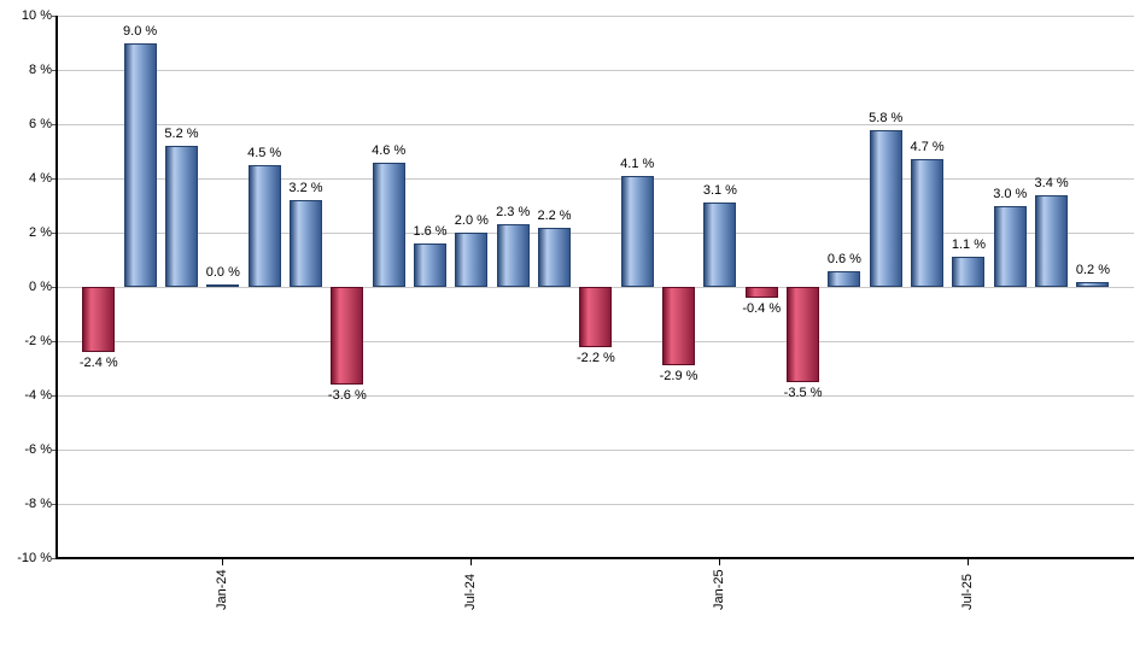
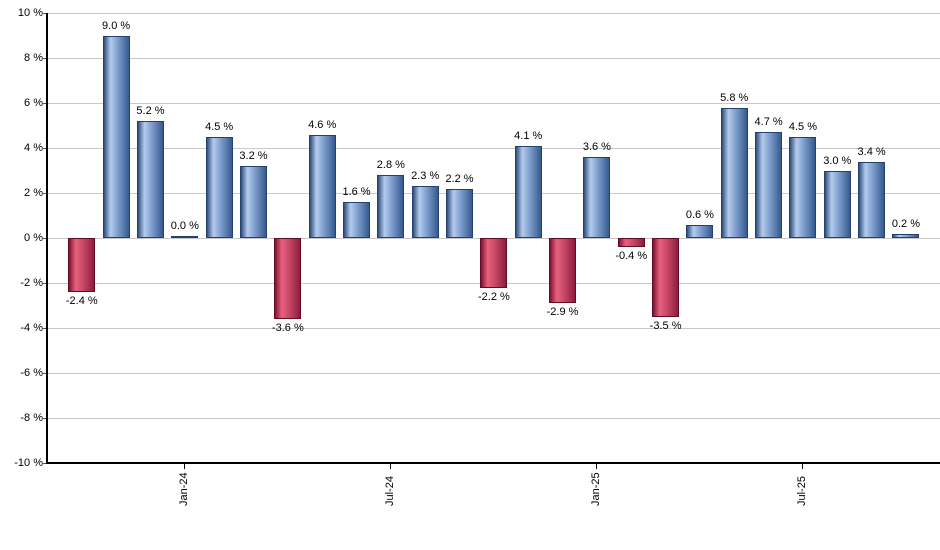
Jul-24: 2.0 -> 2.8
Jan-25: 3.1 -> 3.6
Jul-25: 1.1 -> 4.5
